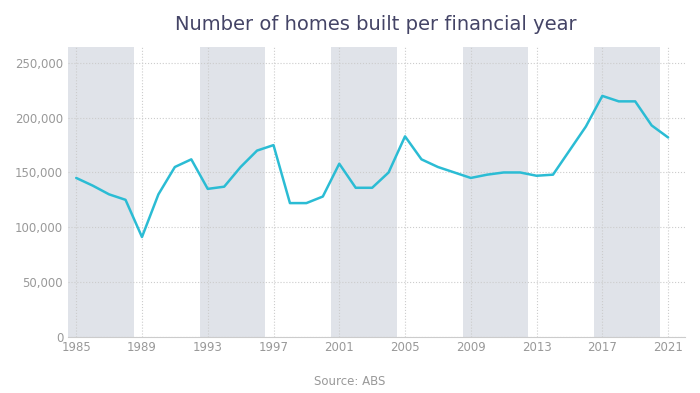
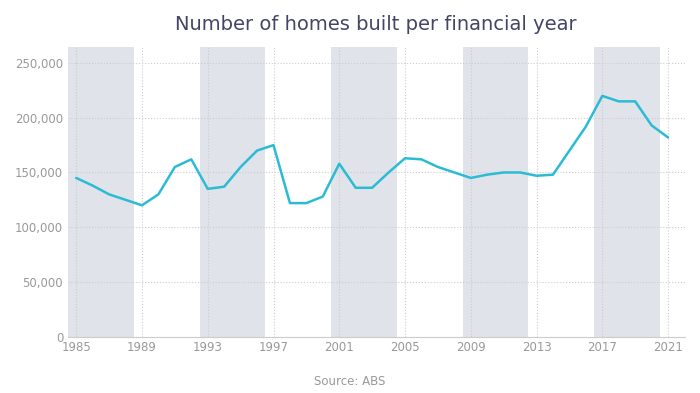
1989: 91,000 -> 120,000
2005: 183,000 -> 163,000
